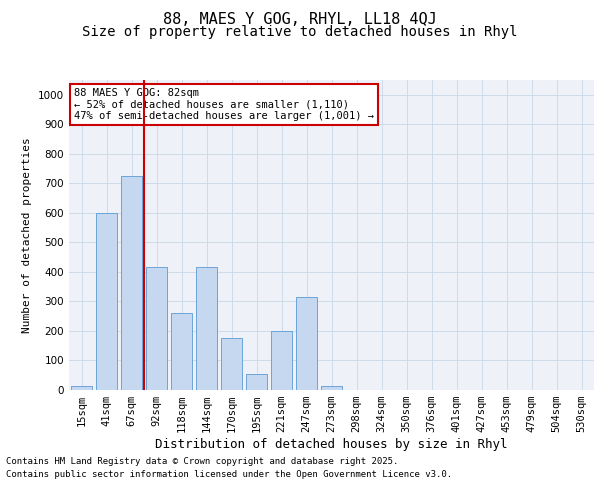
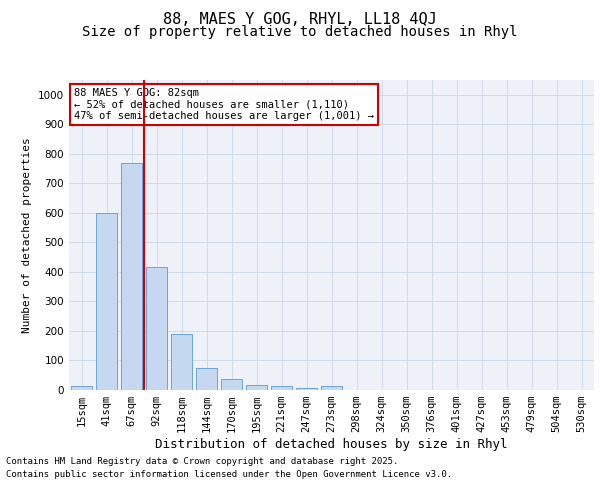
67sqm: 725 -> 770
118sqm: 260 -> 190
144sqm: 415 -> 75
170sqm: 175 -> 38
195sqm: 55 -> 18
221sqm: 200 -> 12
247sqm: 315 -> 8
